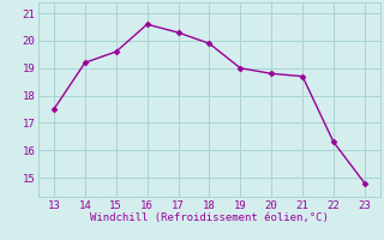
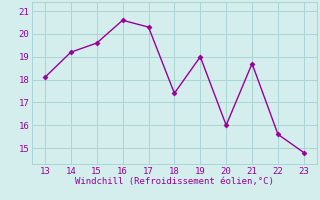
13: 17.5 -> 18.1
18: 19.9 -> 17.4
20: 18.8 -> 16.0
22: 16.3 -> 15.6
